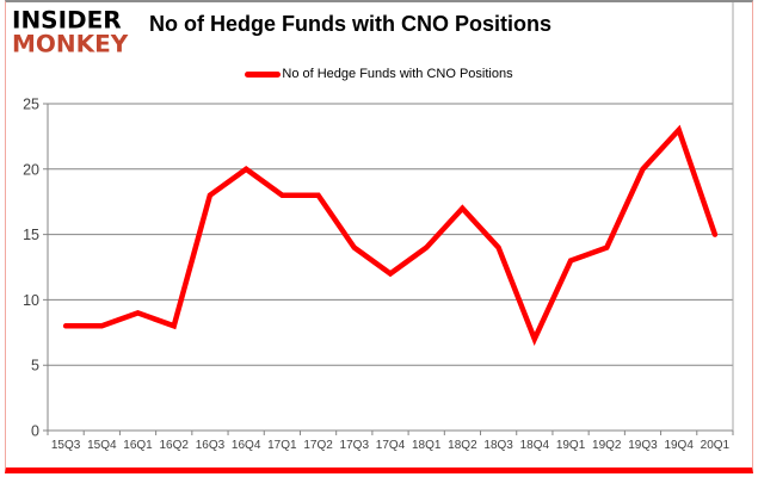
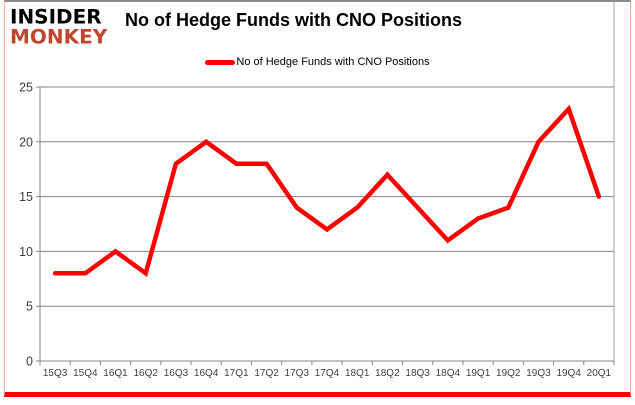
16Q1: 9 -> 10
18Q4: 7 -> 11
